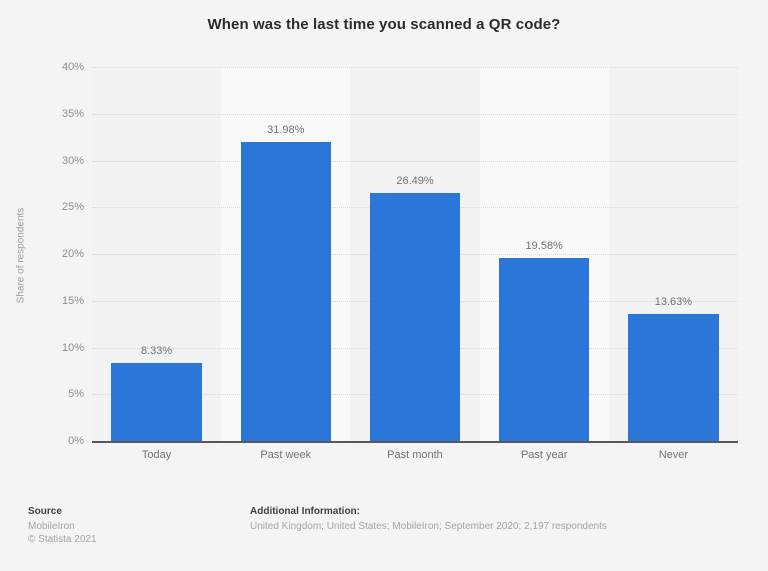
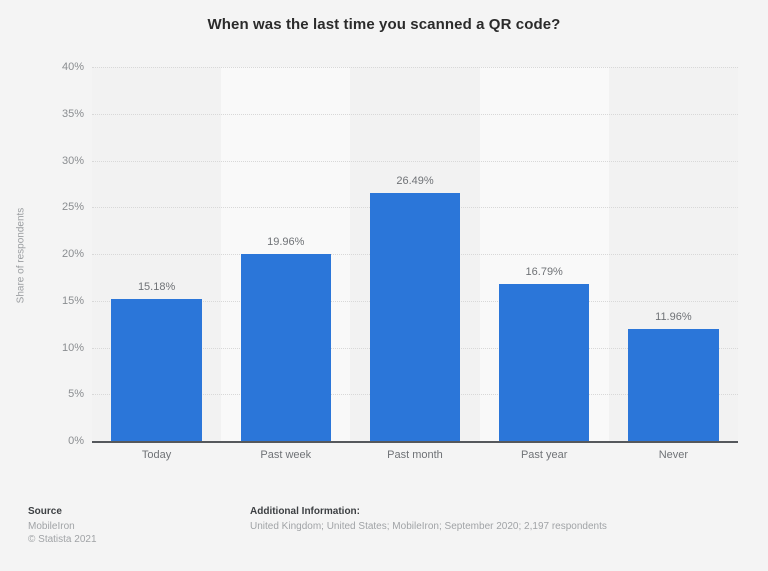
Today: 8.33% -> 15.18%
Past week: 31.98% -> 19.96%
Past year: 19.58% -> 16.79%
Never: 13.63% -> 11.96%
